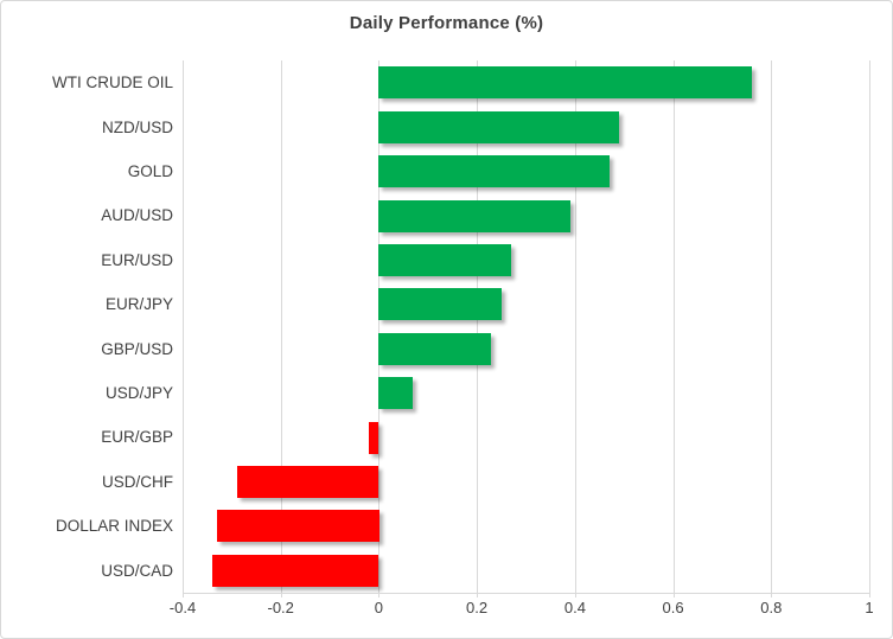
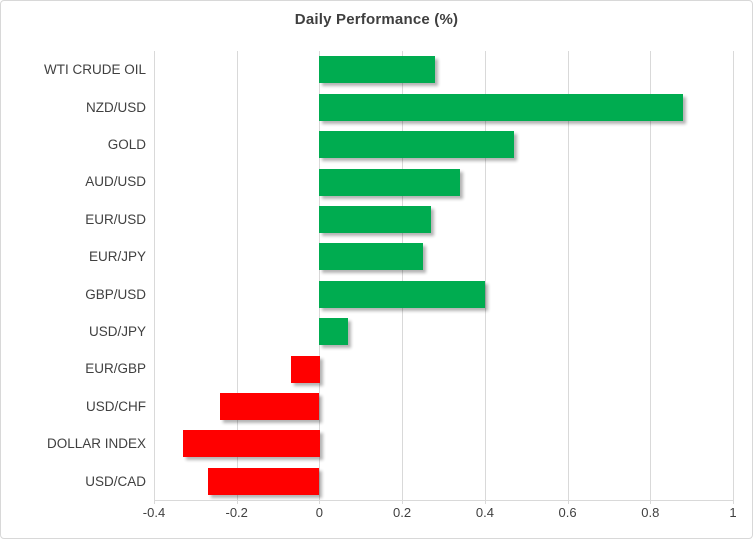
WTI CRUDE OIL: 0.76 -> 0.28
NZD/USD: 0.49 -> 0.88
AUD/USD: 0.39 -> 0.34
GBP/USD: 0.23 -> 0.40
EUR/GBP: -0.02 -> -0.07
USD/CHF: -0.29 -> -0.24
USD/CAD: -0.34 -> -0.27
